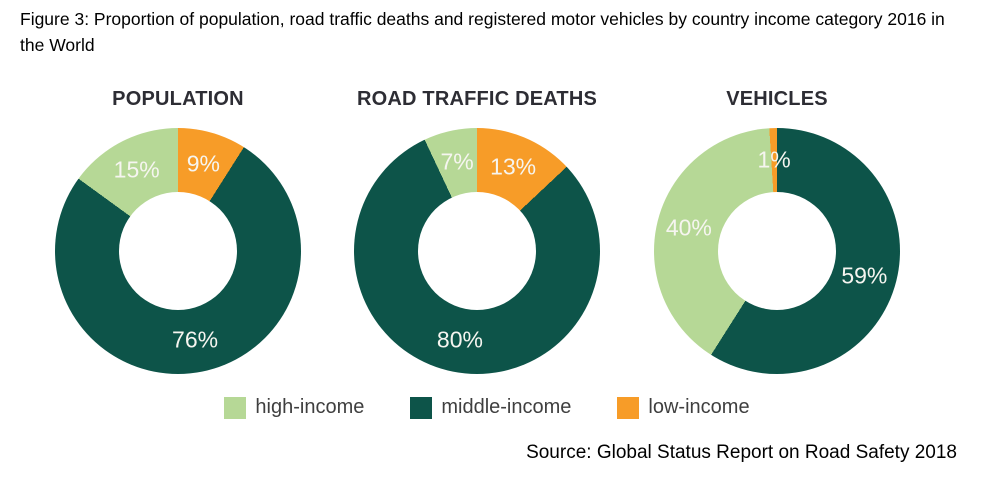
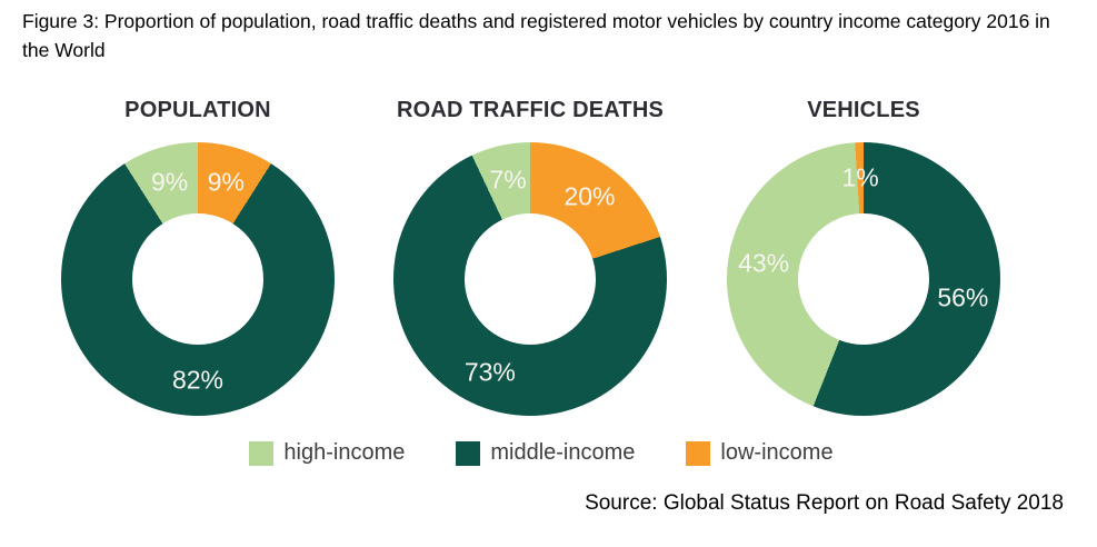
POPULATION/middle-income: 76% -> 82%
POPULATION/high-income: 15% -> 9%
ROAD TRAFFIC DEATHS/low-income: 13% -> 20%
ROAD TRAFFIC DEATHS/middle-income: 80% -> 73%
VEHICLES/middle-income: 59% -> 56%
VEHICLES/high-income: 40% -> 43%
